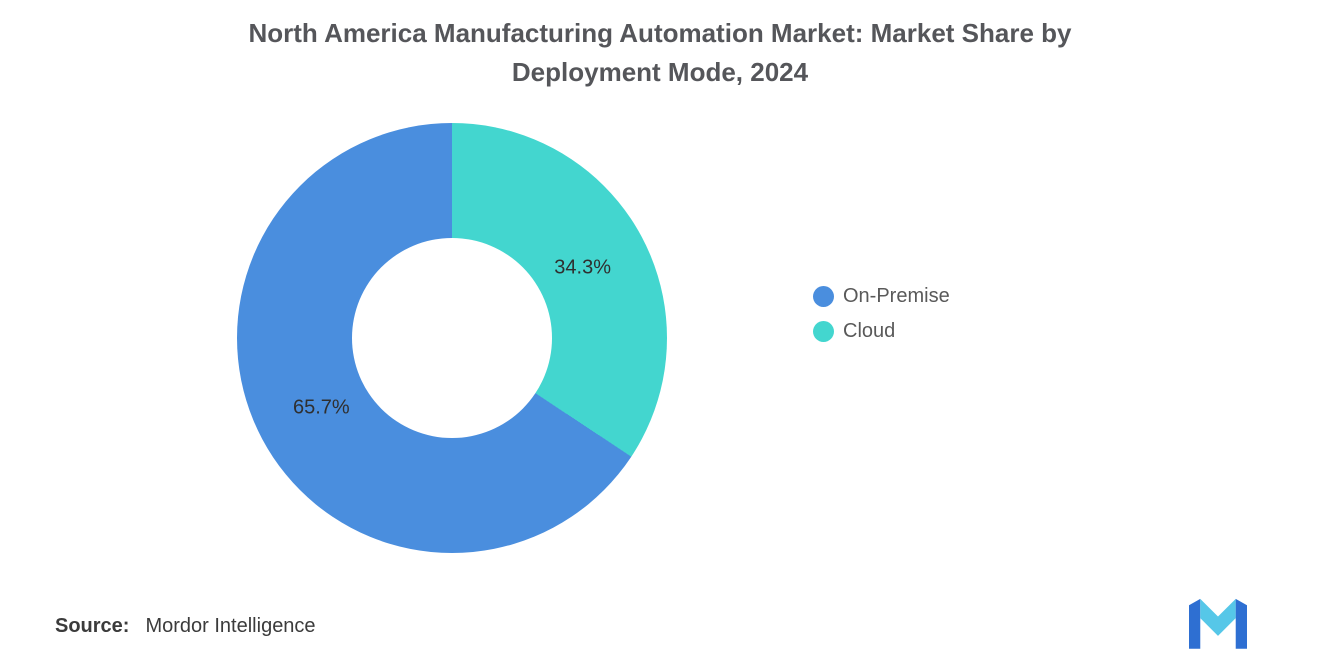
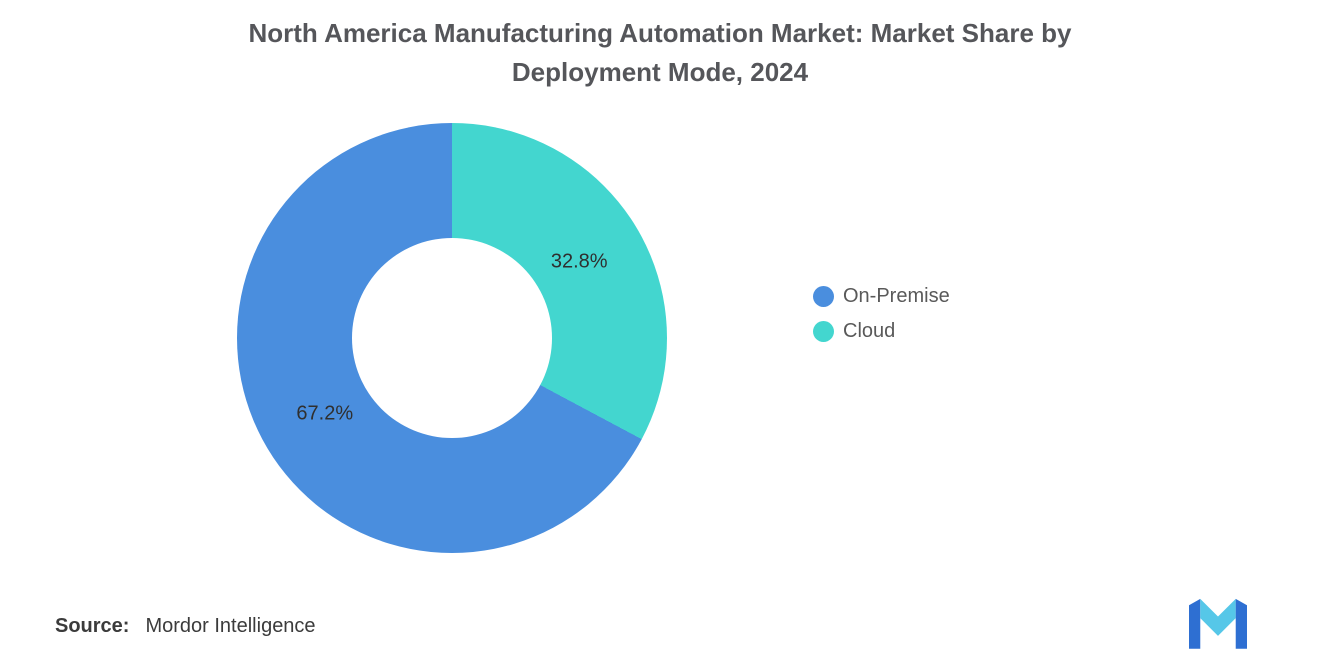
On-Premise: 65.7% -> 67.2%
Cloud: 34.3% -> 32.8%
